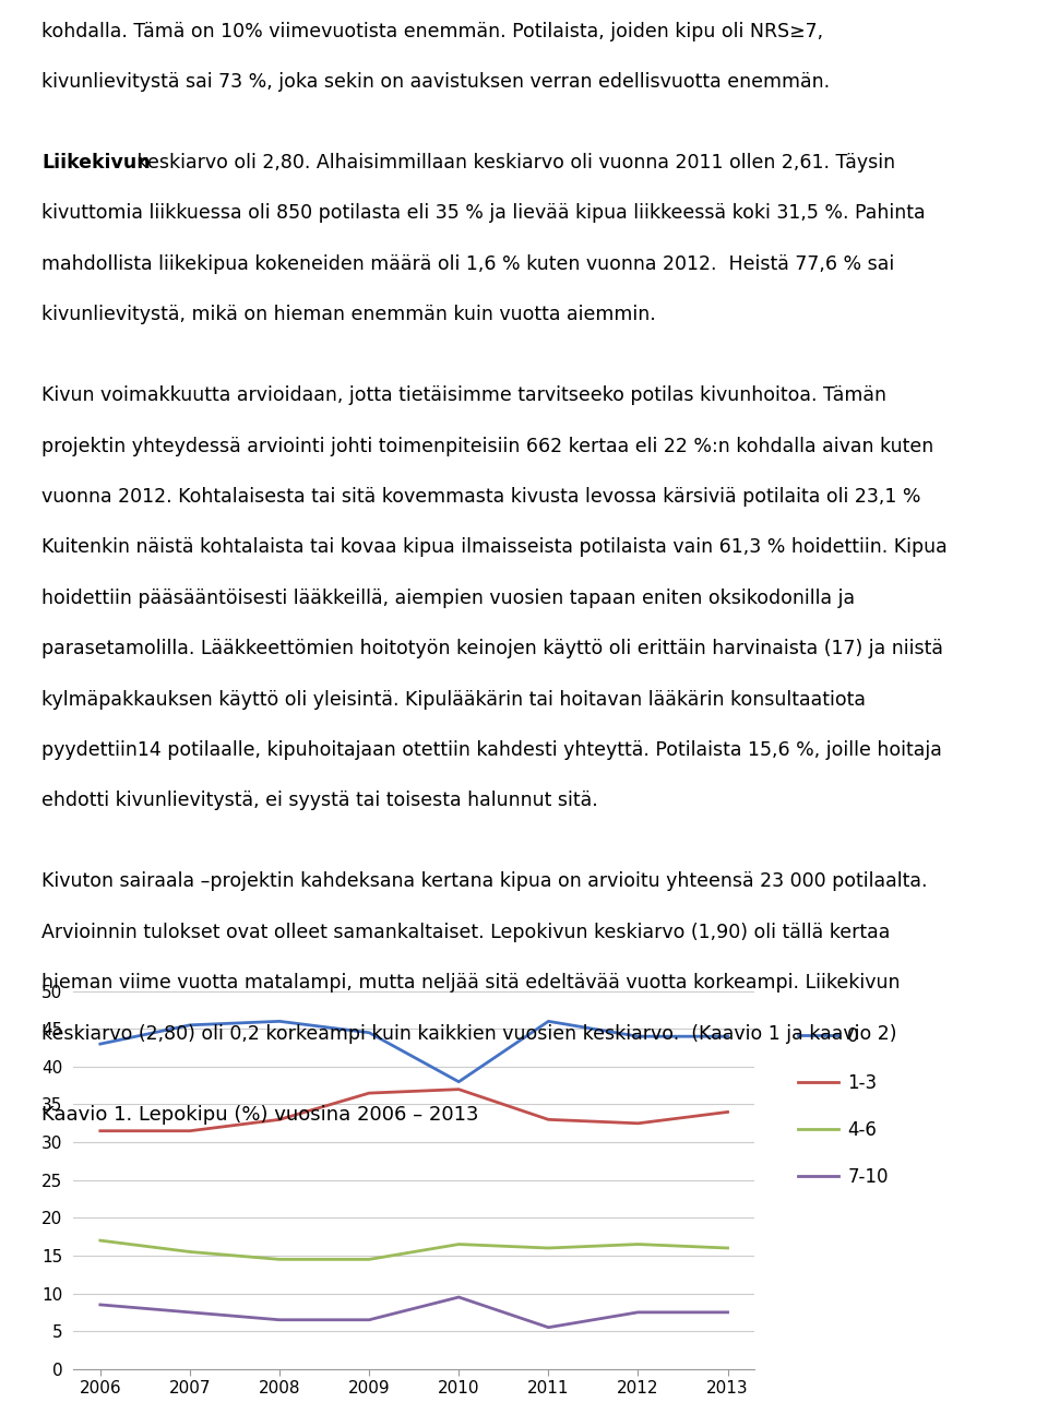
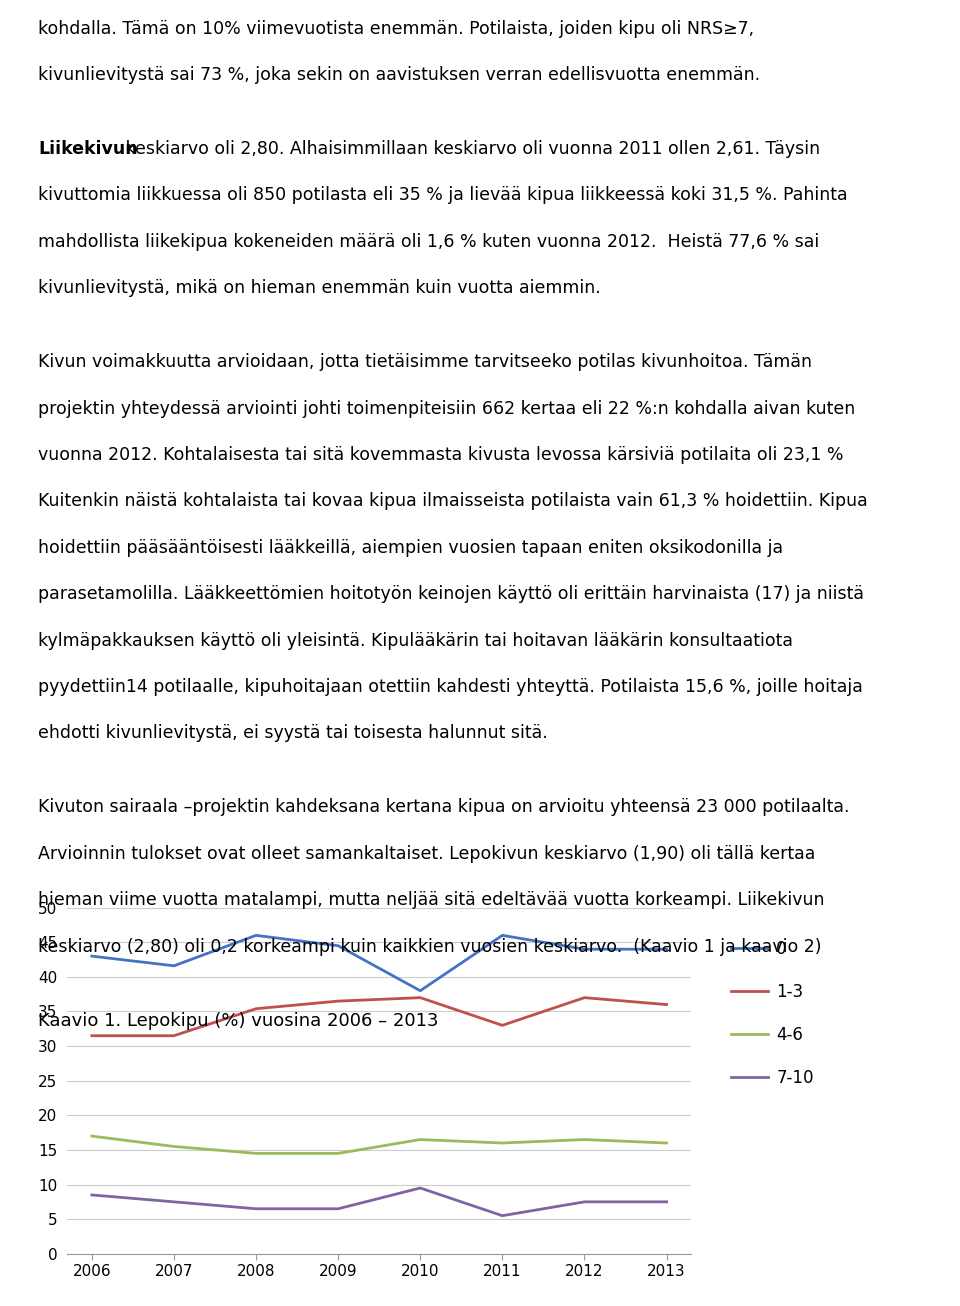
0/2007: 45.5 -> 41.6
1-3/2008: 33.0 -> 35.4
1-3/2012: 32.5 -> 37.0
1-3/2013: 34.0 -> 36.0
